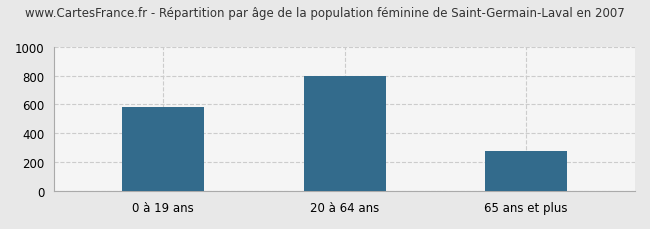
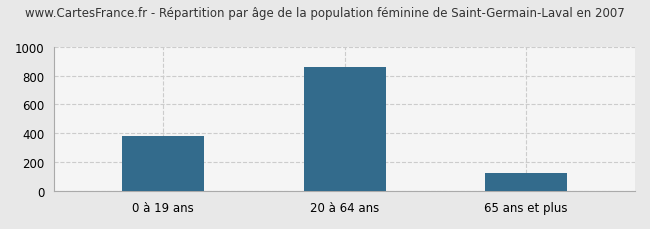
0 à 19 ans: 580 -> 380
20 à 64 ans: 800 -> 860
65 ans et plus: 280 -> 120
